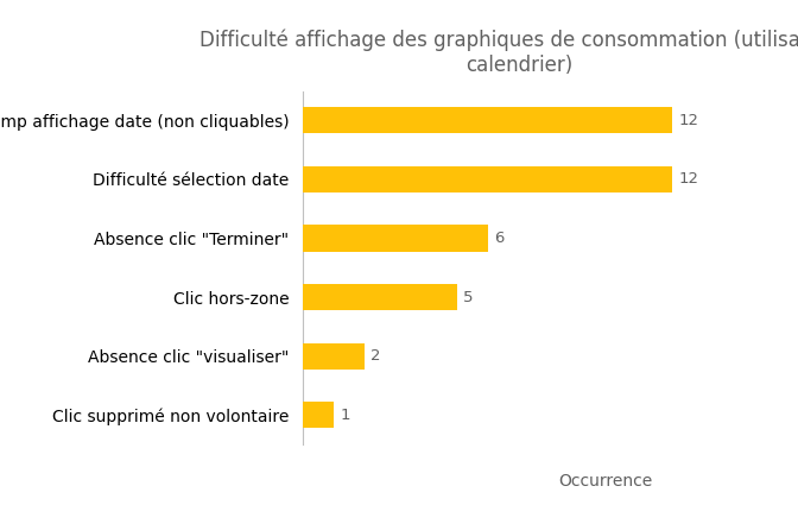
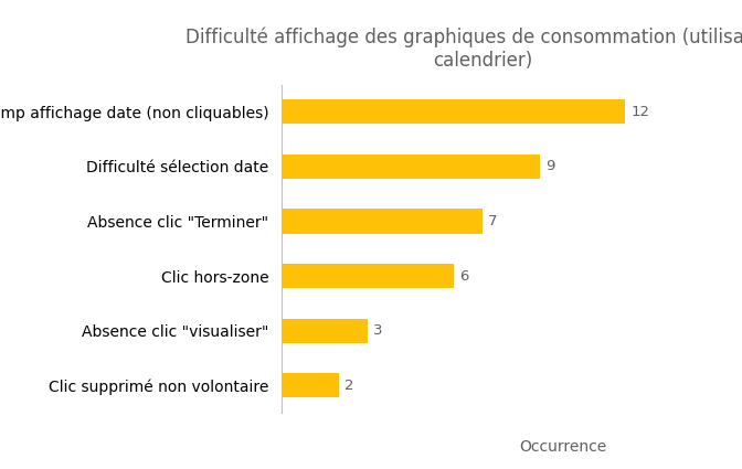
Difficulté sélection date: 12 -> 9
Absence clic "Terminer": 6 -> 7
Clic hors-zone: 5 -> 6
Absence clic "visualiser": 2 -> 3
Clic supprimé non volontaire: 1 -> 2
